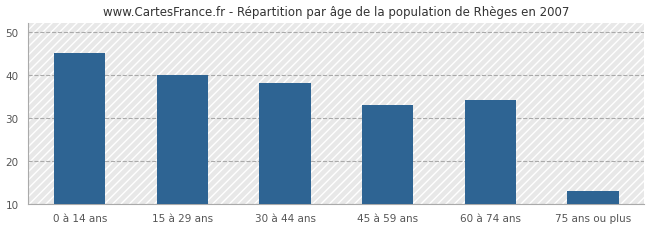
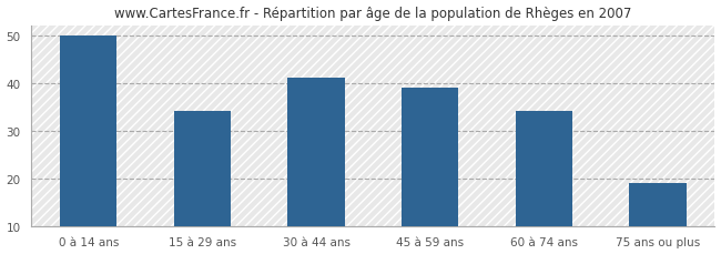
0 à 14 ans: 45 -> 50
15 à 29 ans: 40 -> 34
30 à 44 ans: 38 -> 41
45 à 59 ans: 33 -> 39
75 ans ou plus: 13 -> 19
